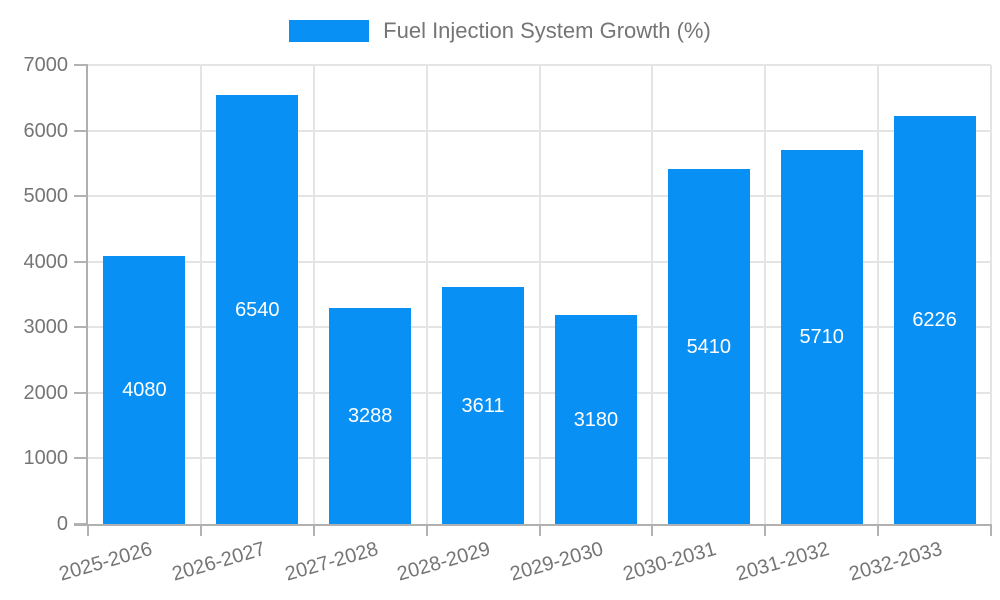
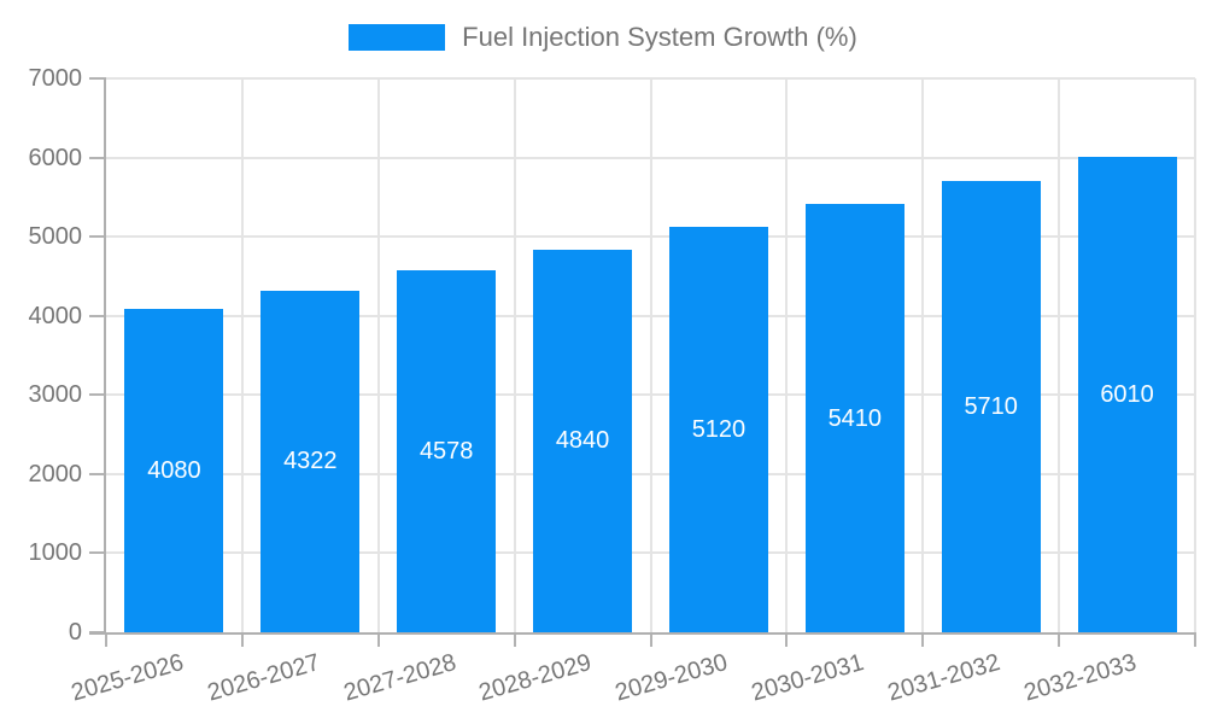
2026-2027: 6540 -> 4322
2027-2028: 3288 -> 4578
2028-2029: 3611 -> 4840
2029-2030: 3180 -> 5120
2032-2033: 6226 -> 6010
